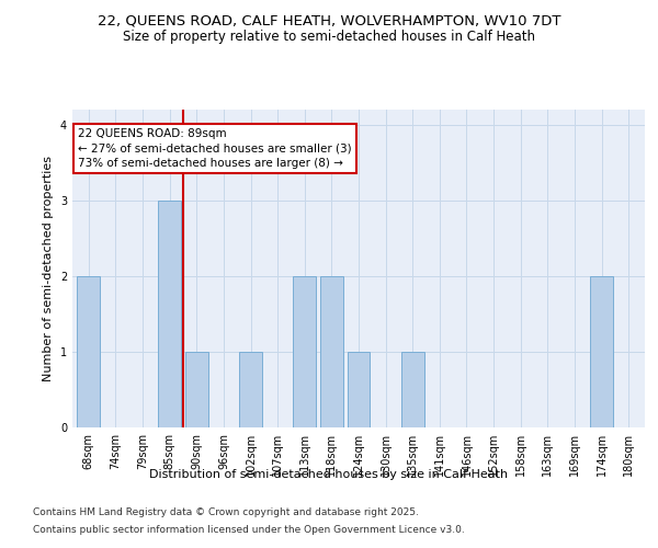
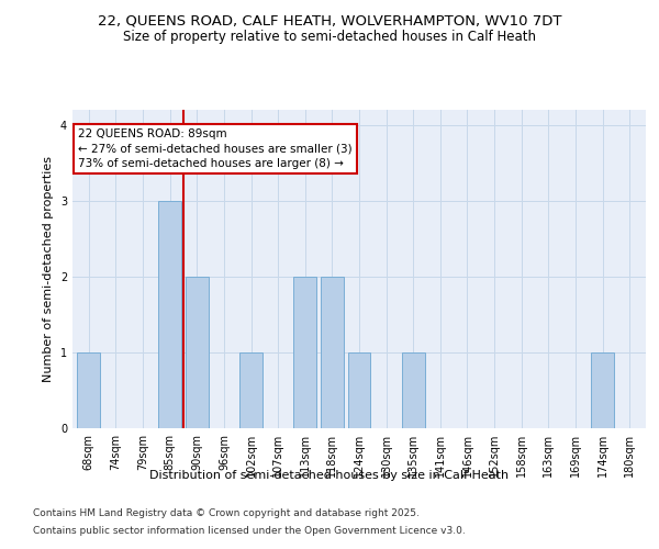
68sqm: 2 -> 1
90sqm: 1 -> 2
174sqm: 2 -> 1
